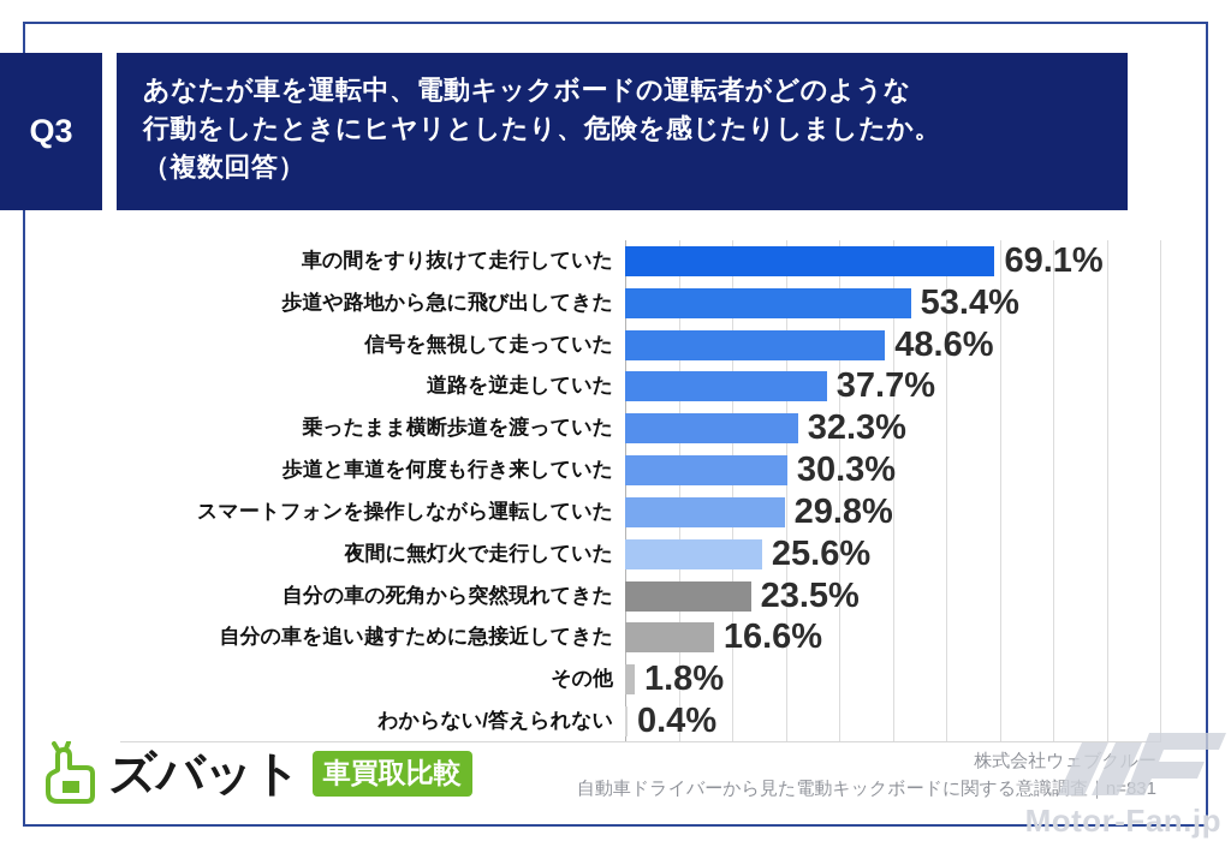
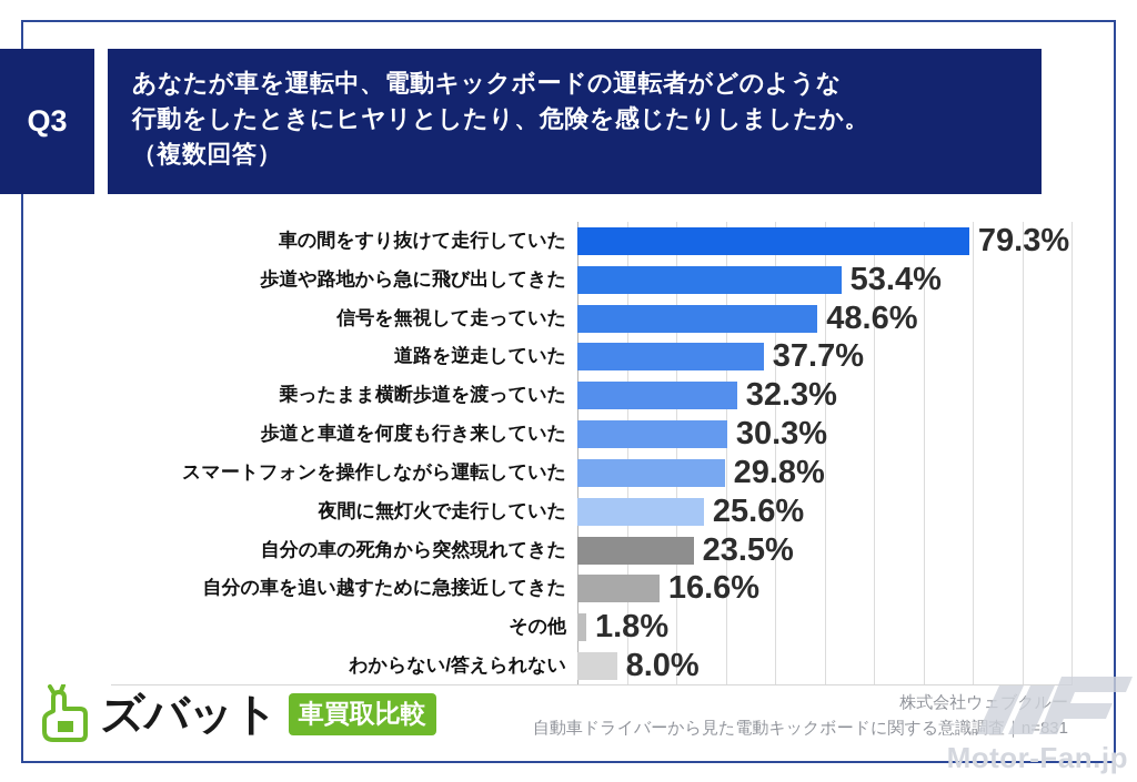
車の間をすり抜けて走行していた: 69.1% -> 79.3%
わからない/答えられない: 0.4% -> 8.0%
